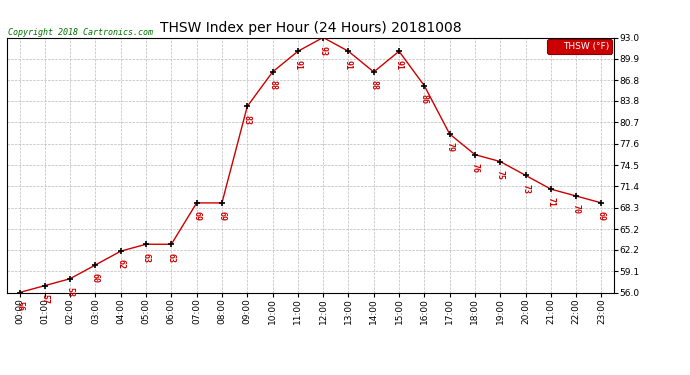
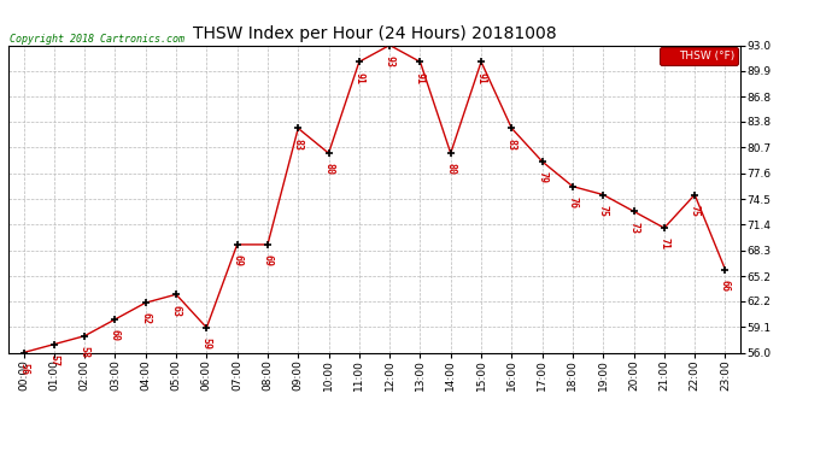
06:00: 63 -> 59
10:00: 88 -> 80
14:00: 88 -> 80
16:00: 86 -> 83
22:00: 70 -> 75
23:00: 69 -> 66
